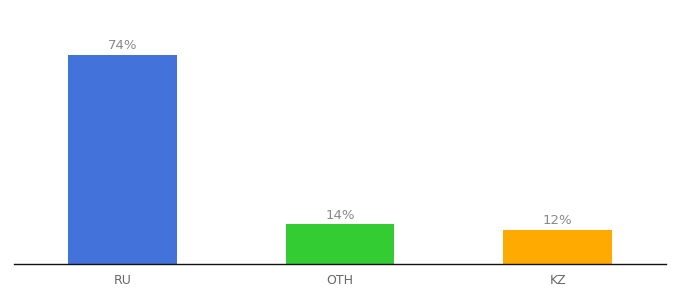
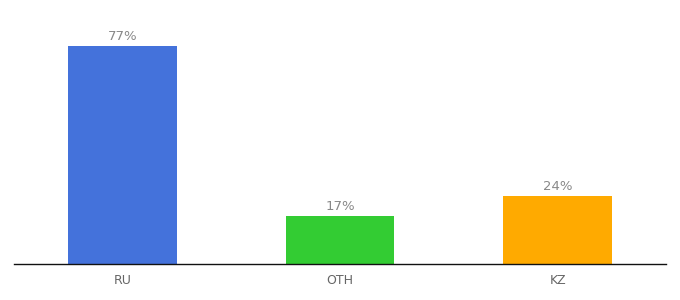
RU: 74% -> 77%
OTH: 14% -> 17%
KZ: 12% -> 24%
